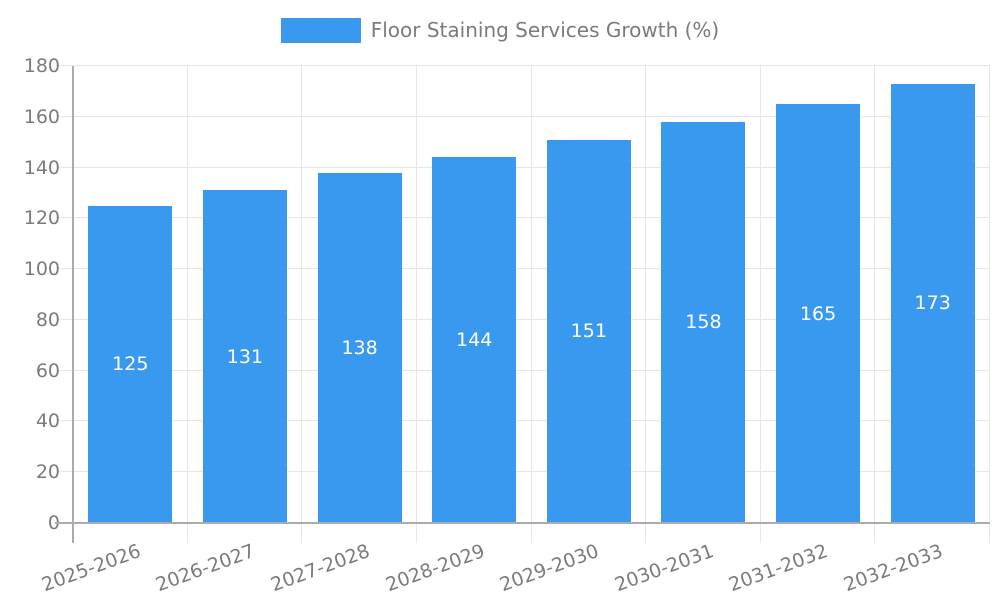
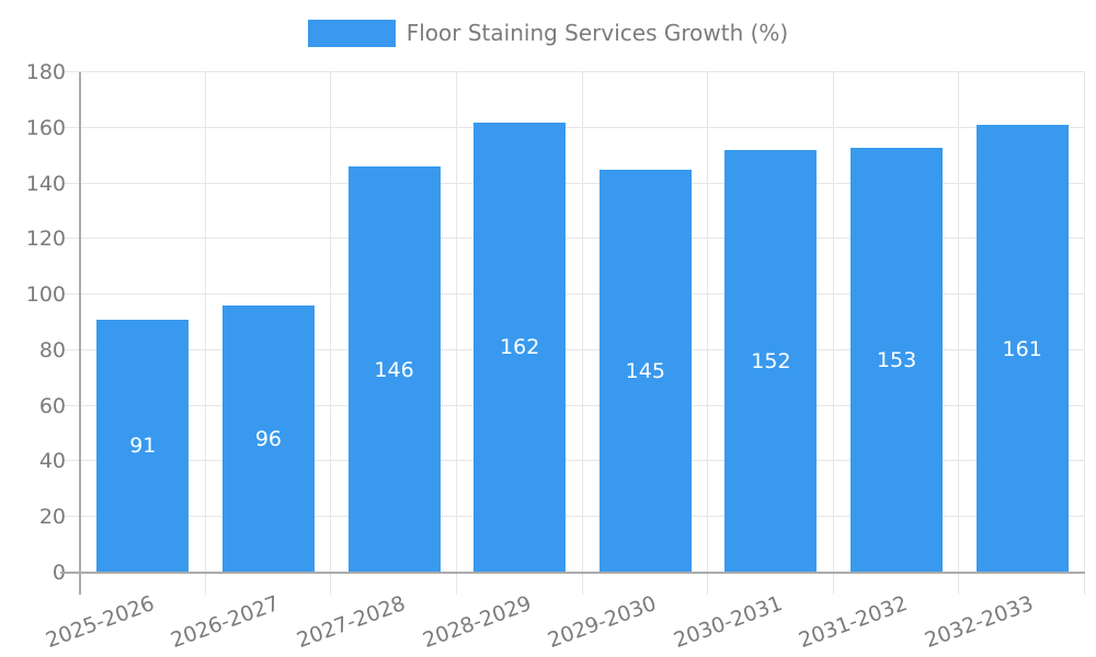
2025-2026: 125 -> 91
2026-2027: 131 -> 96
2027-2028: 138 -> 146
2028-2029: 144 -> 162
2029-2030: 151 -> 145
2030-2031: 158 -> 152
2031-2032: 165 -> 153
2032-2033: 173 -> 161
